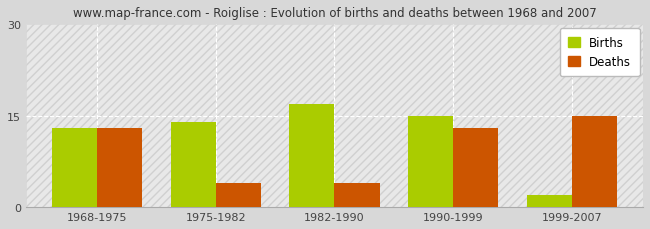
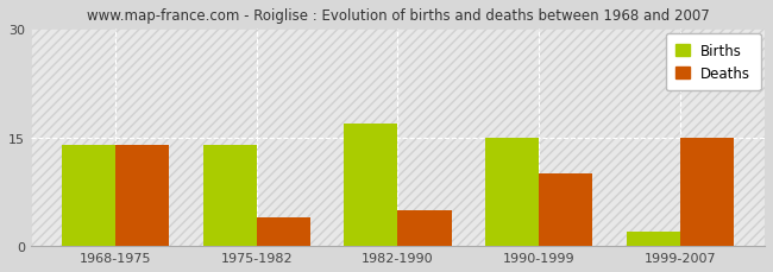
Births/1968-1975: 13 -> 14
Deaths/1968-1975: 13 -> 14
Deaths/1982-1990: 4 -> 5
Deaths/1990-1999: 13 -> 10
